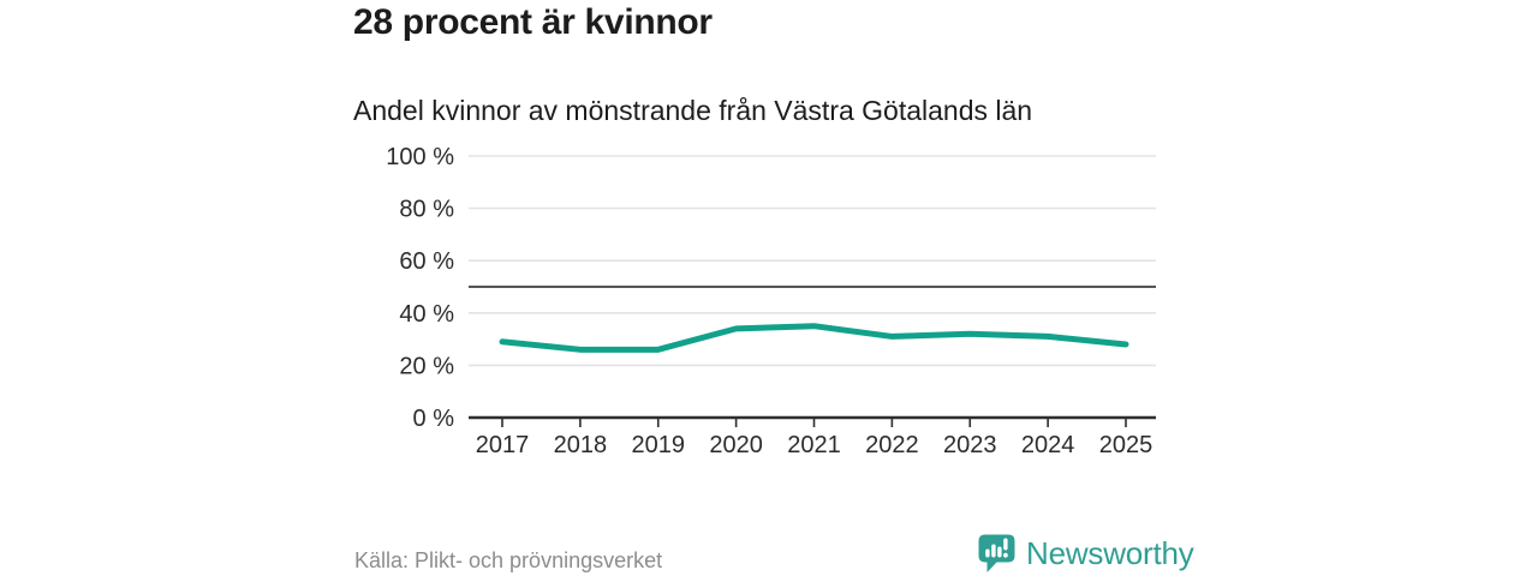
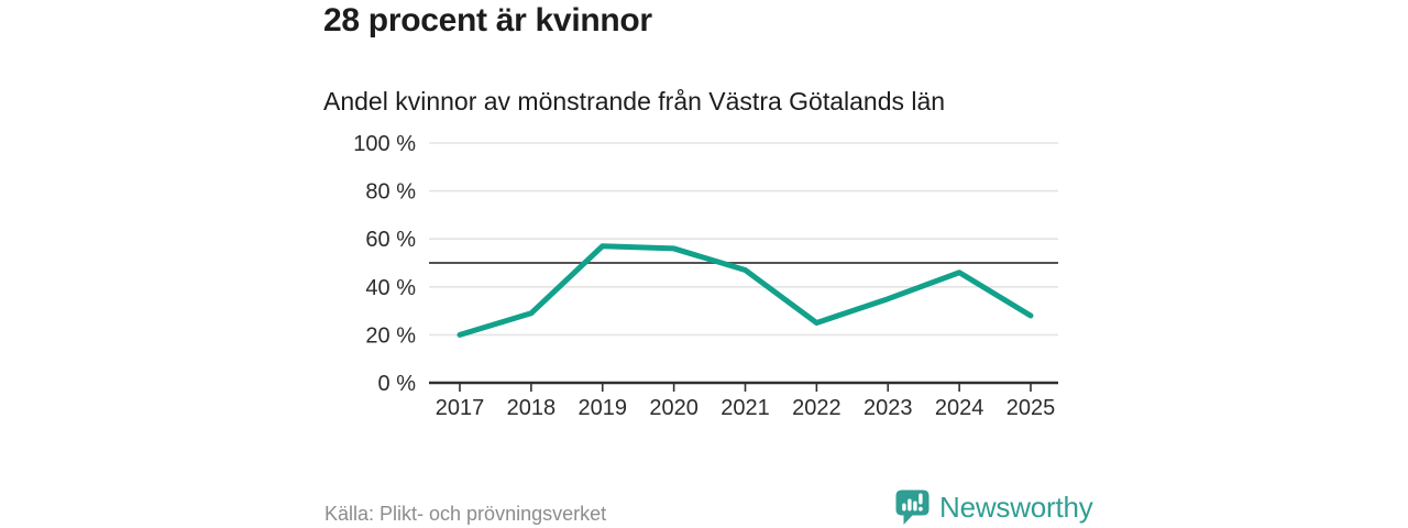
2017: 29% -> 20%
2018: 26% -> 29%
2019: 26% -> 57%
2020: 34% -> 56%
2021: 35% -> 47%
2022: 31% -> 25%
2023: 32% -> 35%
2024: 31% -> 46%
